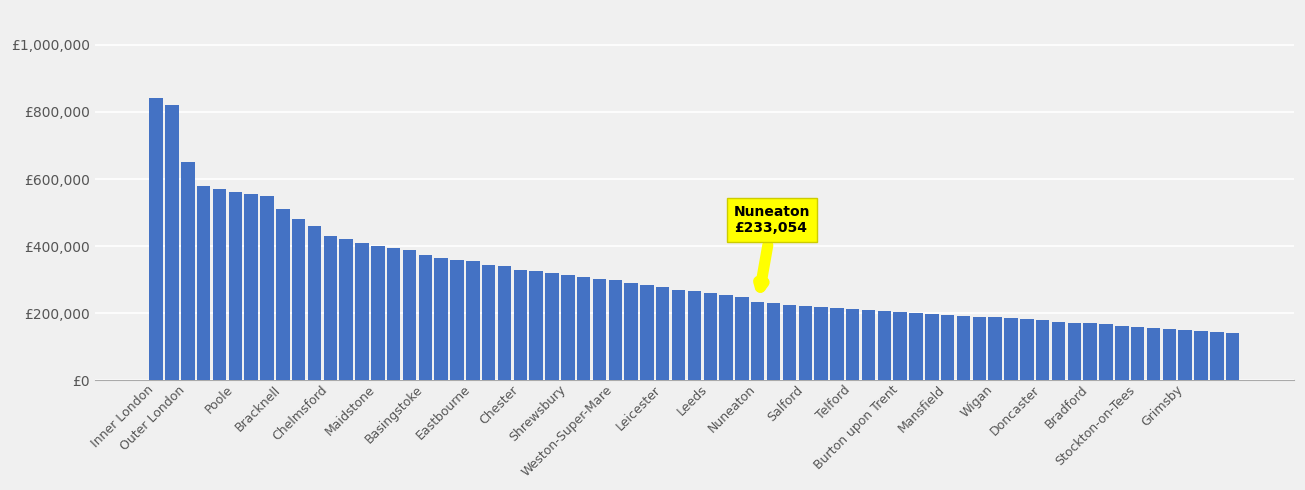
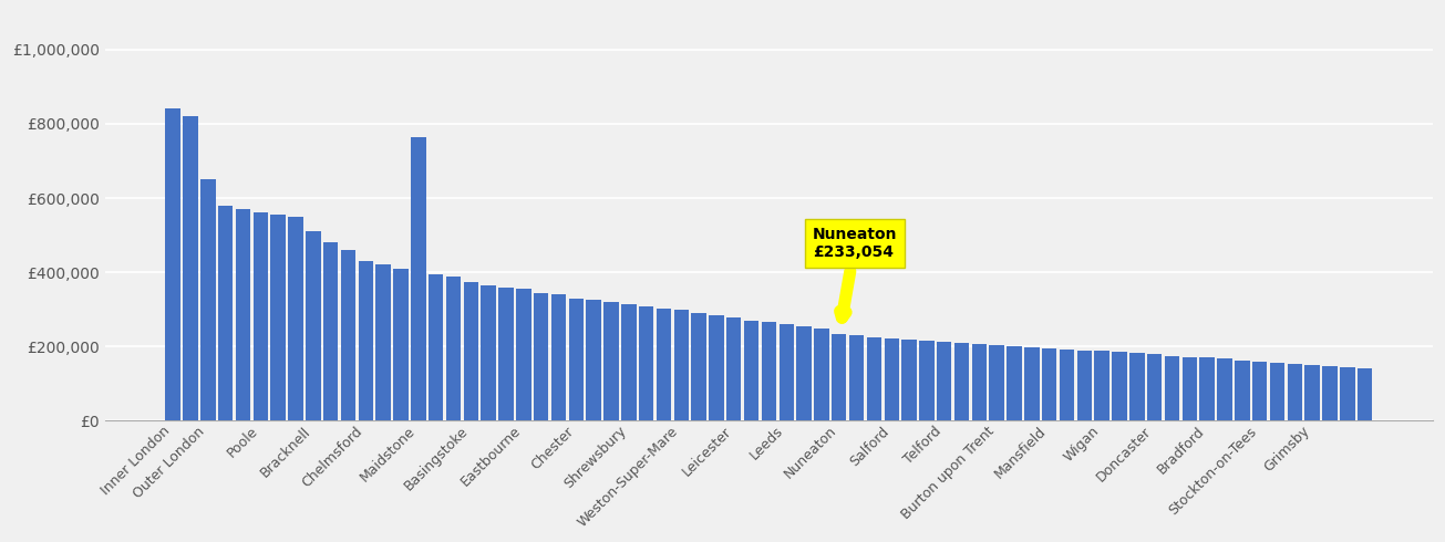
Maidstone: £400,000 -> £765,000
